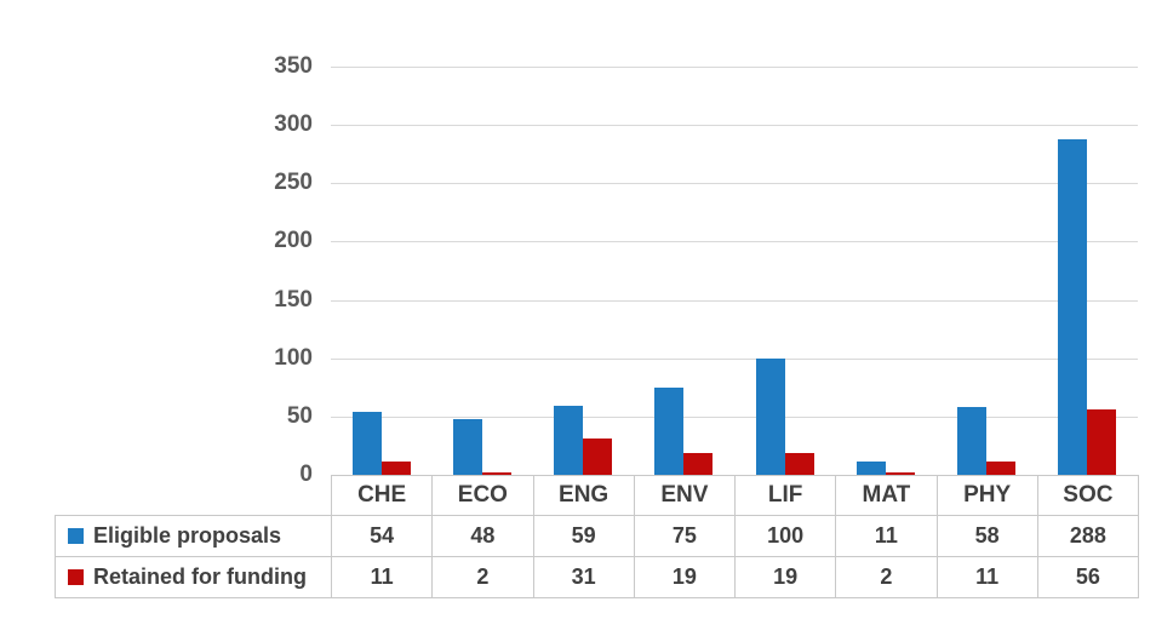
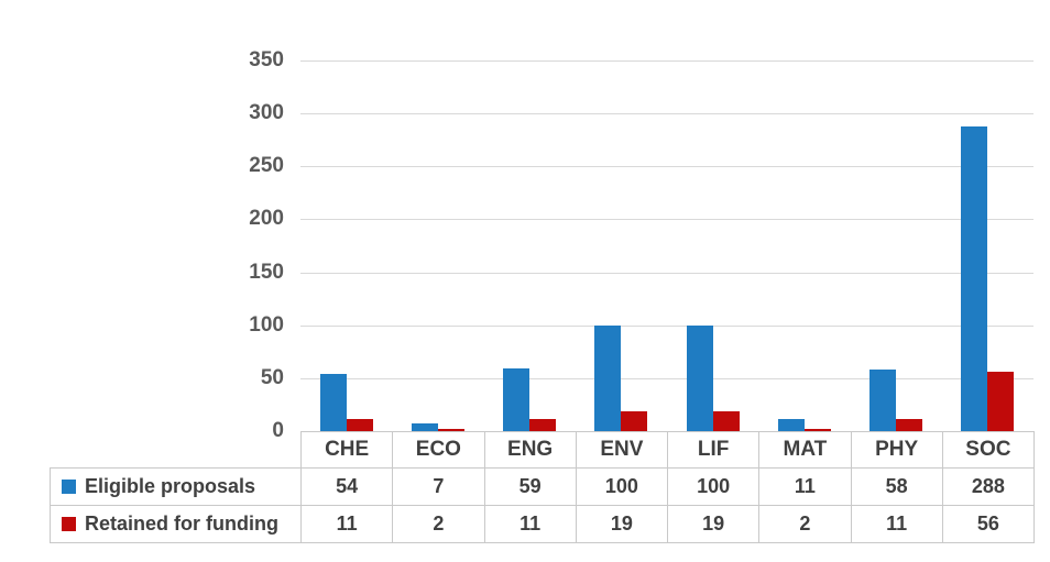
Eligible proposals/ECO: 48 -> 7
Retained for funding/ENG: 31 -> 11
Eligible proposals/ENV: 75 -> 100
